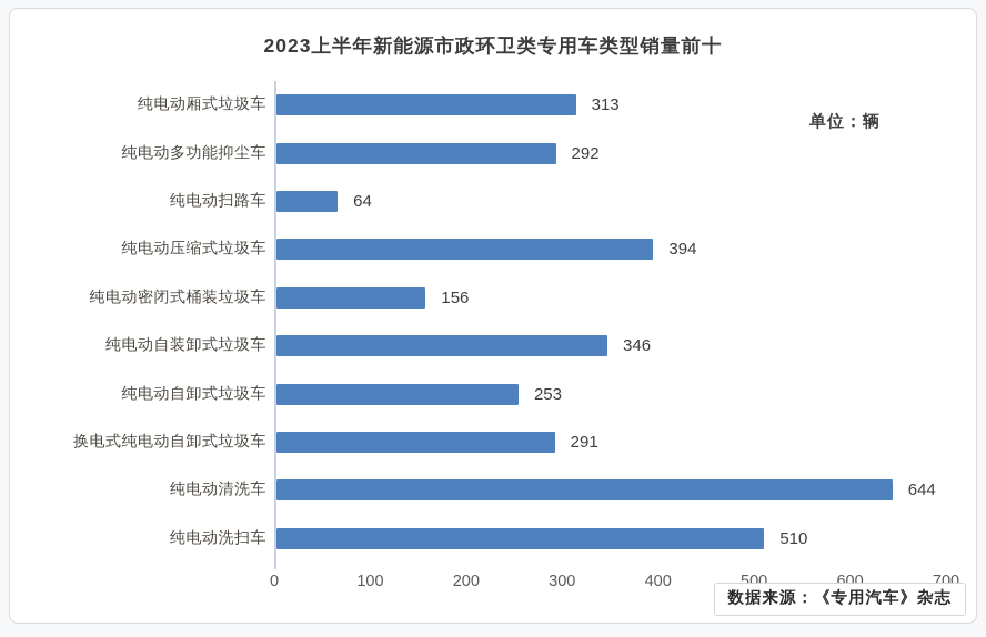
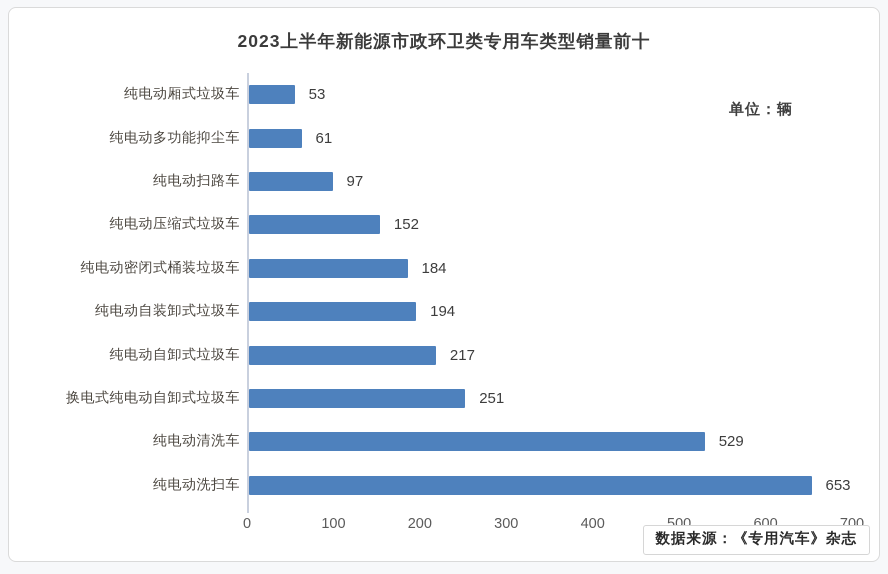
纯电动厢式垃圾车: 313 -> 53
纯电动多功能抑尘车: 292 -> 61
纯电动扫路车: 64 -> 97
纯电动压缩式垃圾车: 394 -> 152
纯电动密闭式桶装垃圾车: 156 -> 184
纯电动自装卸式垃圾车: 346 -> 194
纯电动自卸式垃圾车: 253 -> 217
换电式纯电动自卸式垃圾车: 291 -> 251
纯电动清洗车: 644 -> 529
纯电动洗扫车: 510 -> 653
